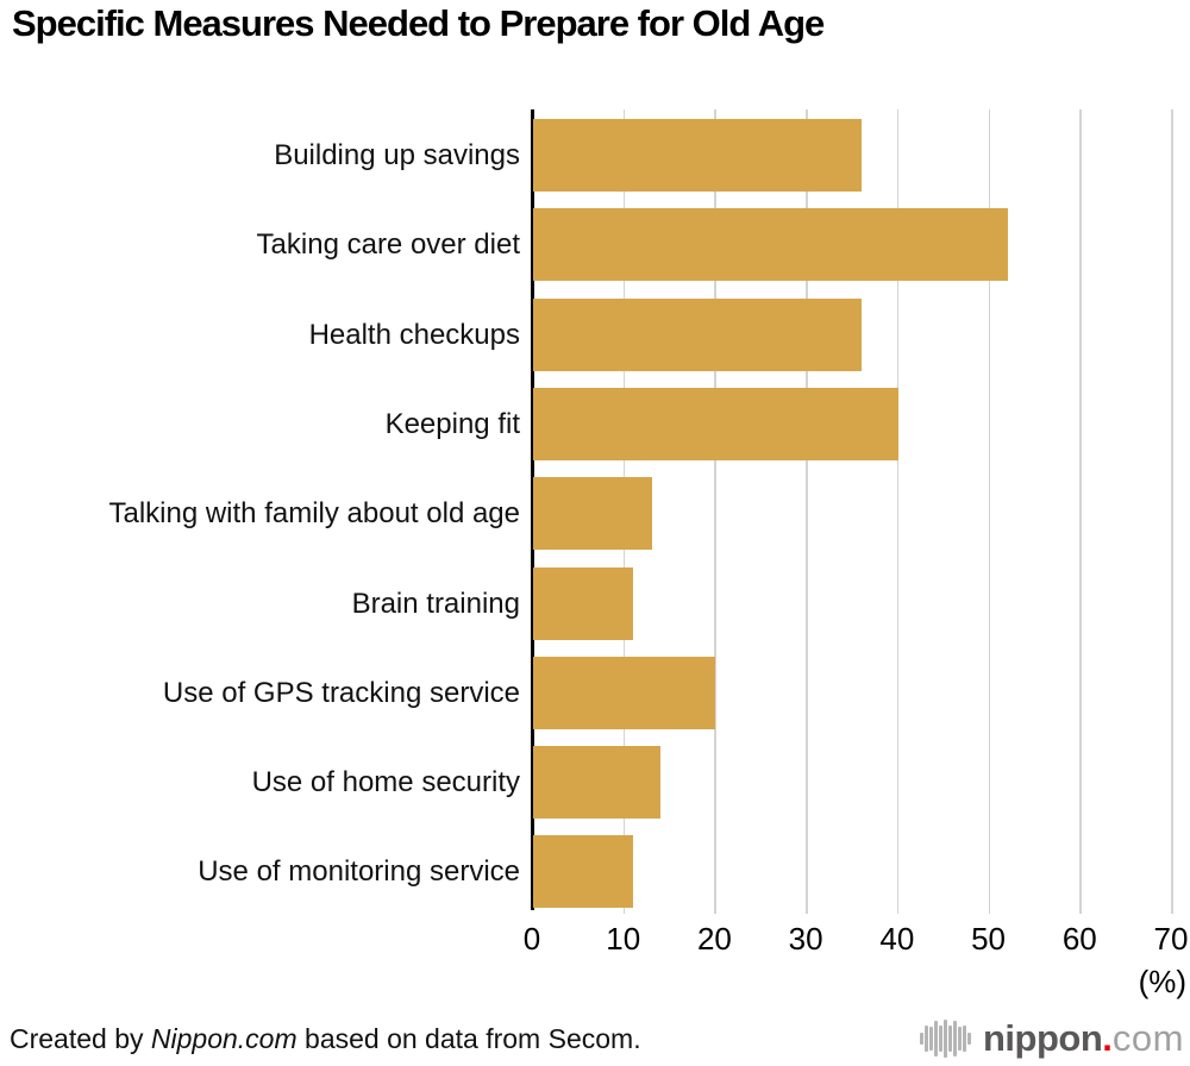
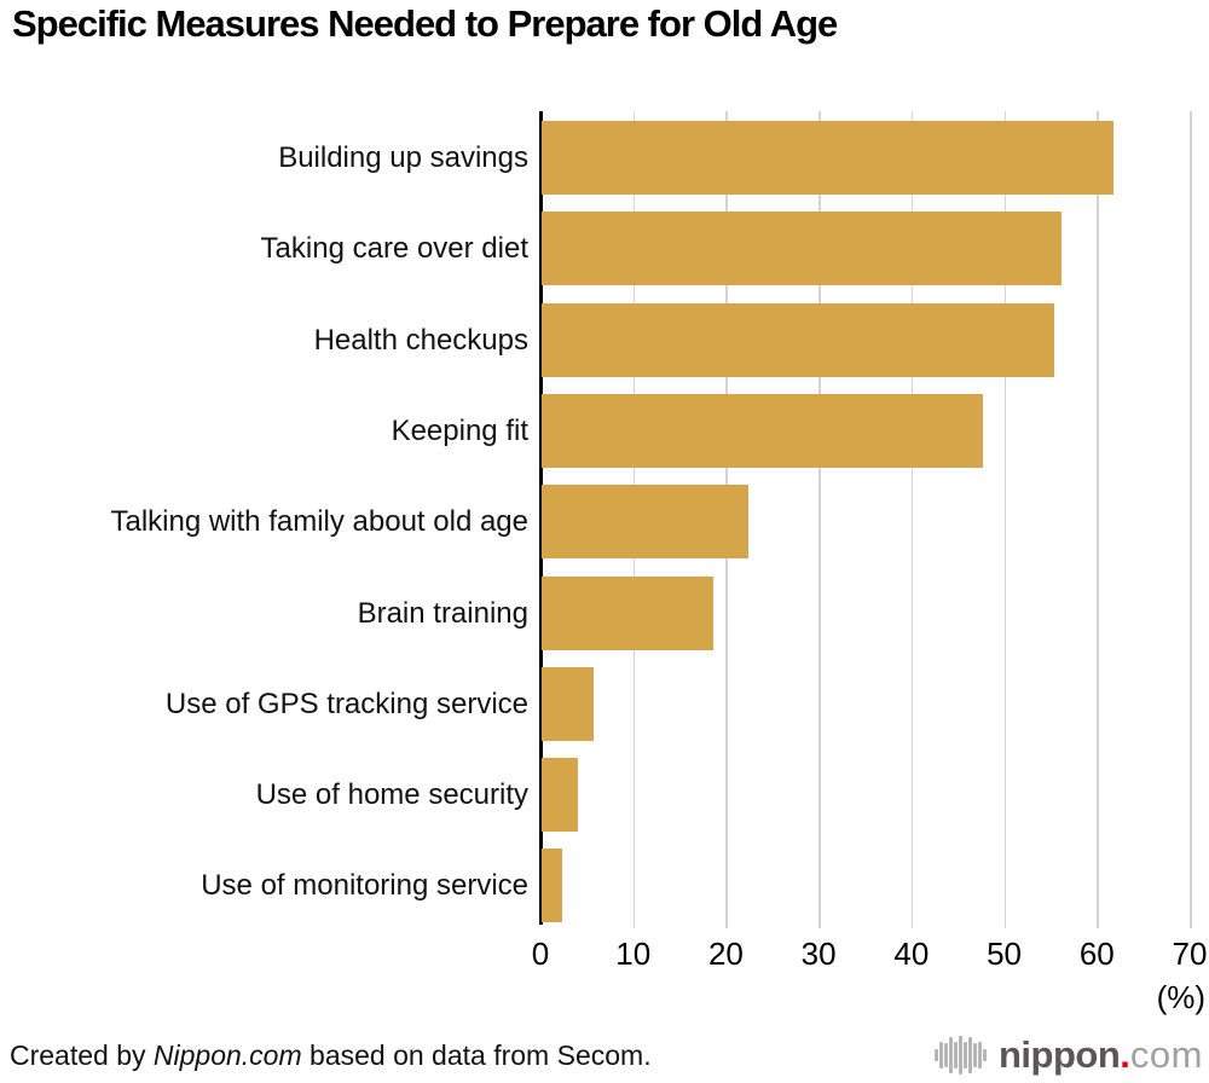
Building up savings: 36 -> 62
Taking care over diet: 52 -> 56
Health checkups: 36 -> 55
Keeping fit: 40 -> 48
Talking with family about old age: 13 -> 22
Brain training: 11 -> 18
Use of GPS tracking service: 20 -> 6
Use of home security: 14 -> 4
Use of monitoring service: 11 -> 2
